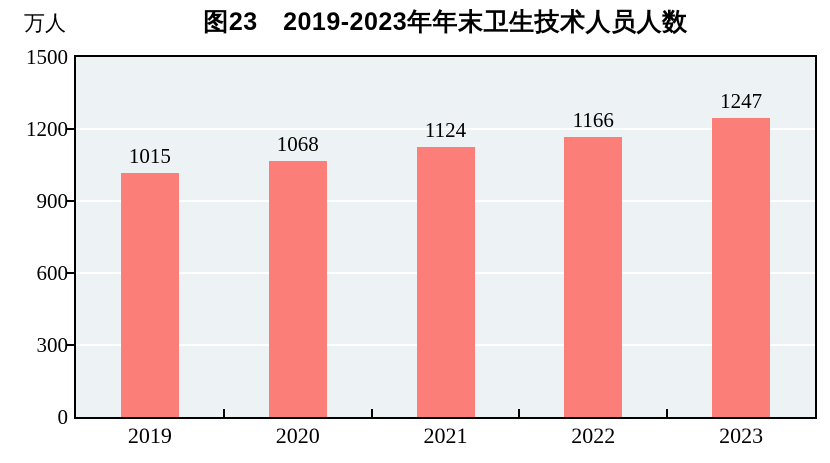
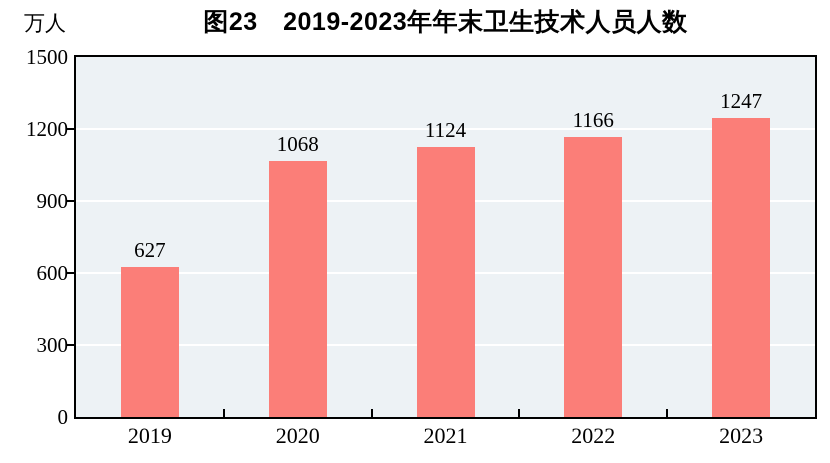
2019: 1015 -> 627
